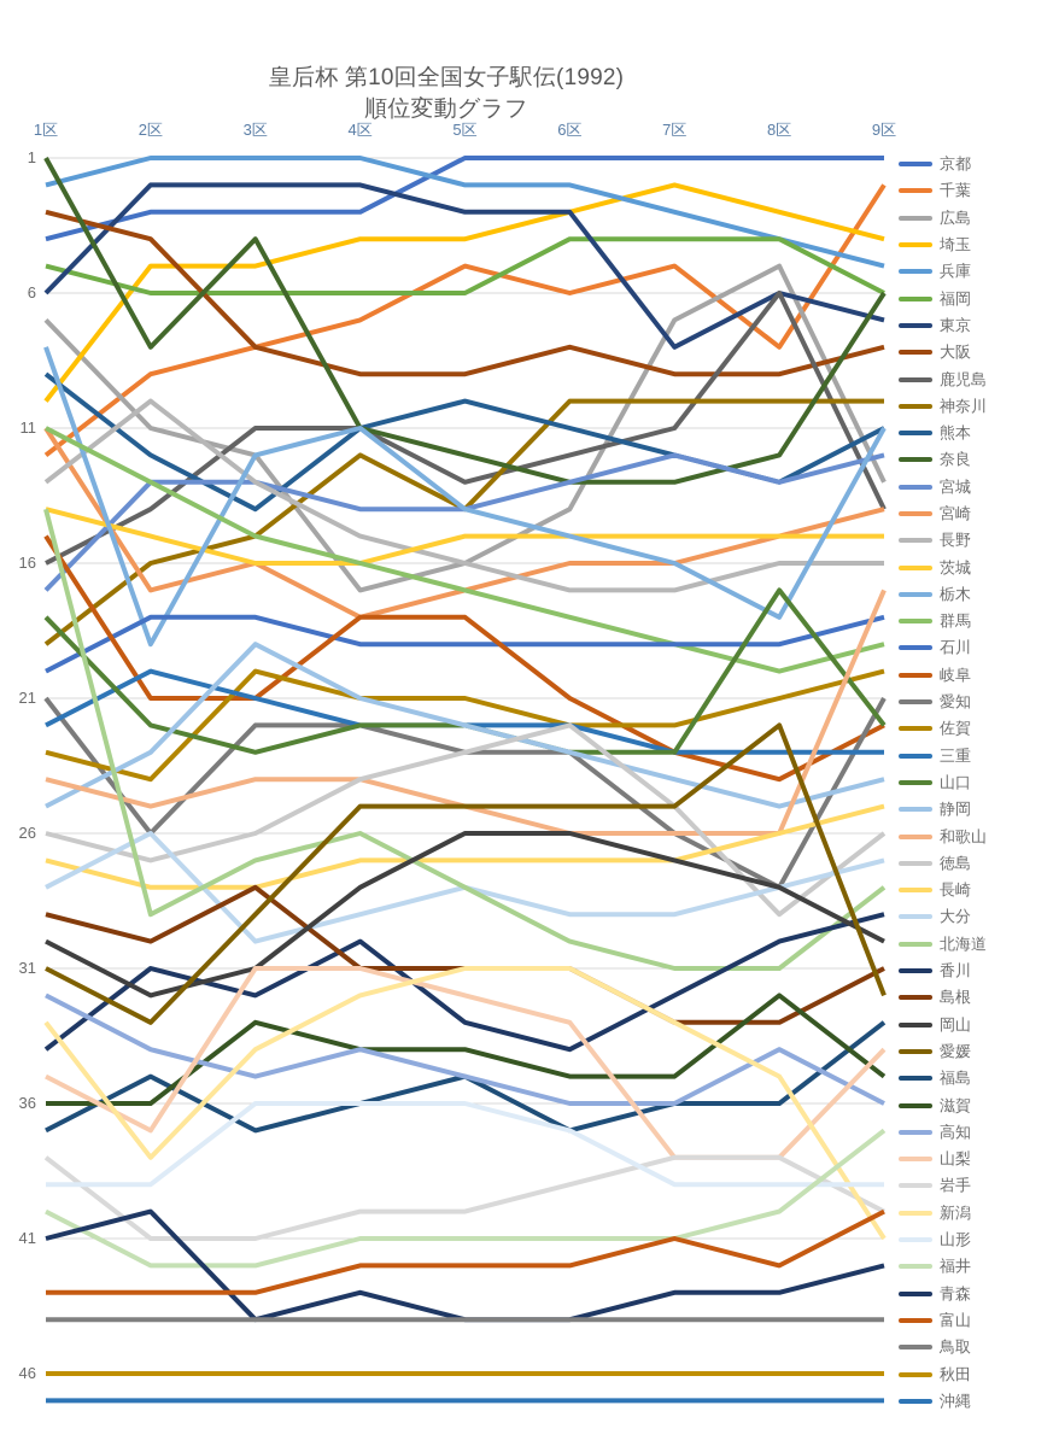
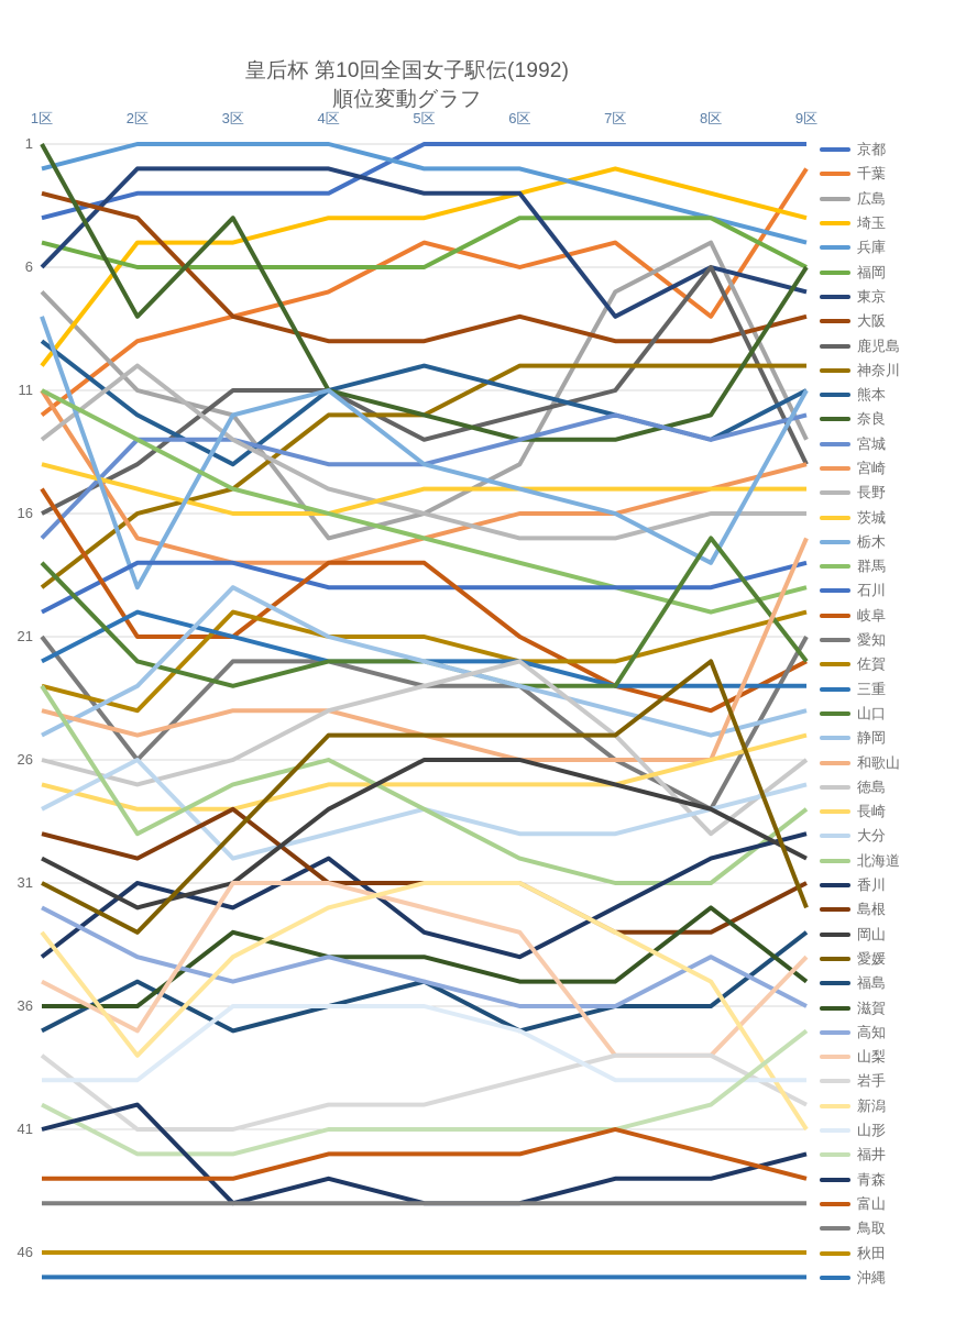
北海道/1区: 14 -> 23
宮崎/3区: 16 -> 18
神奈川/5区: 14 -> 12
富山/9区: 40 -> 43
